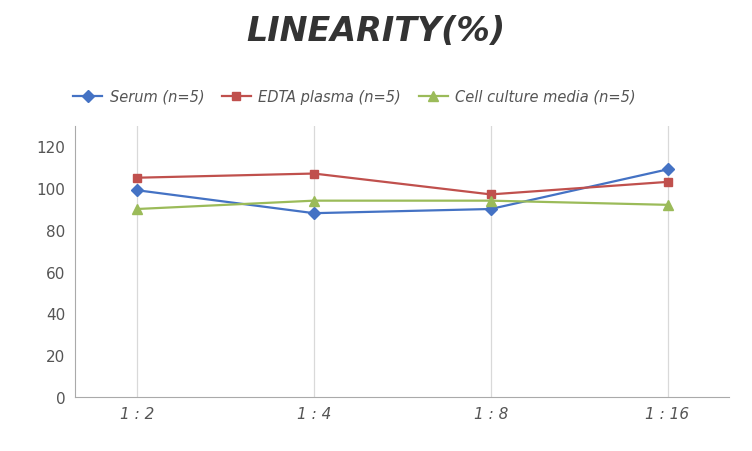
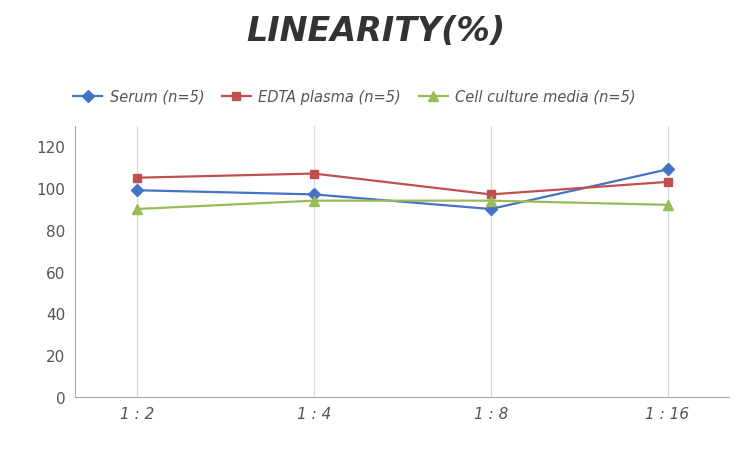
Serum (n=5)/1 : 4: 88 -> 97
